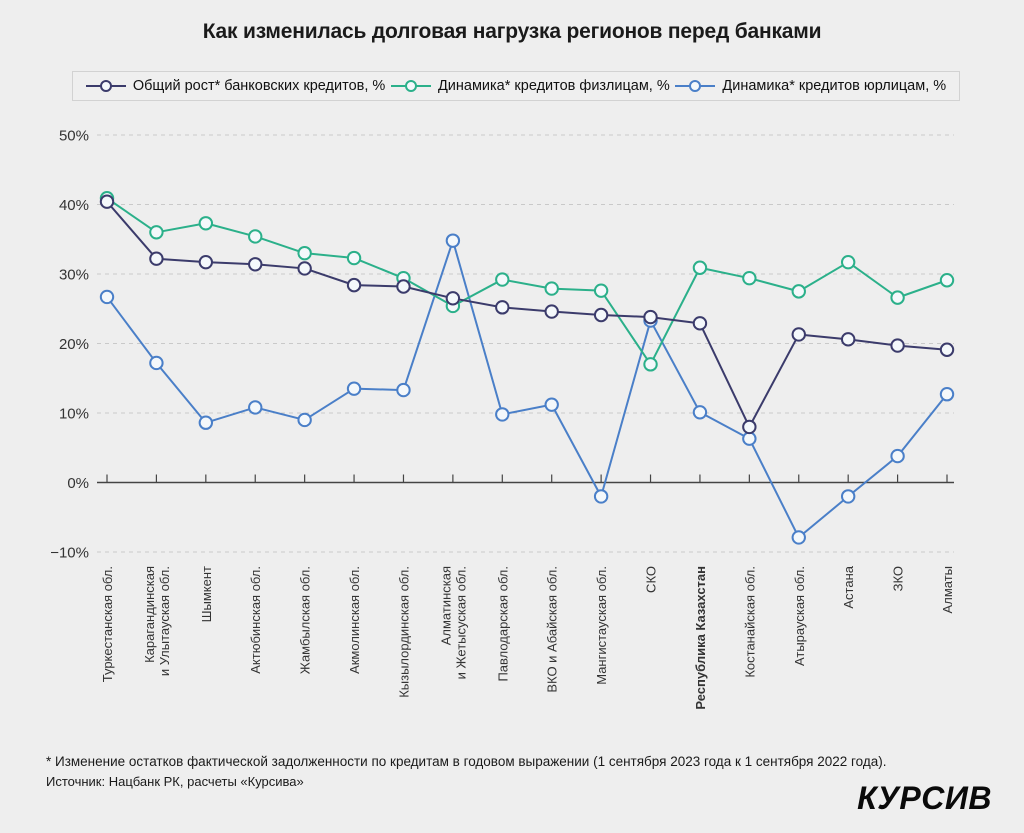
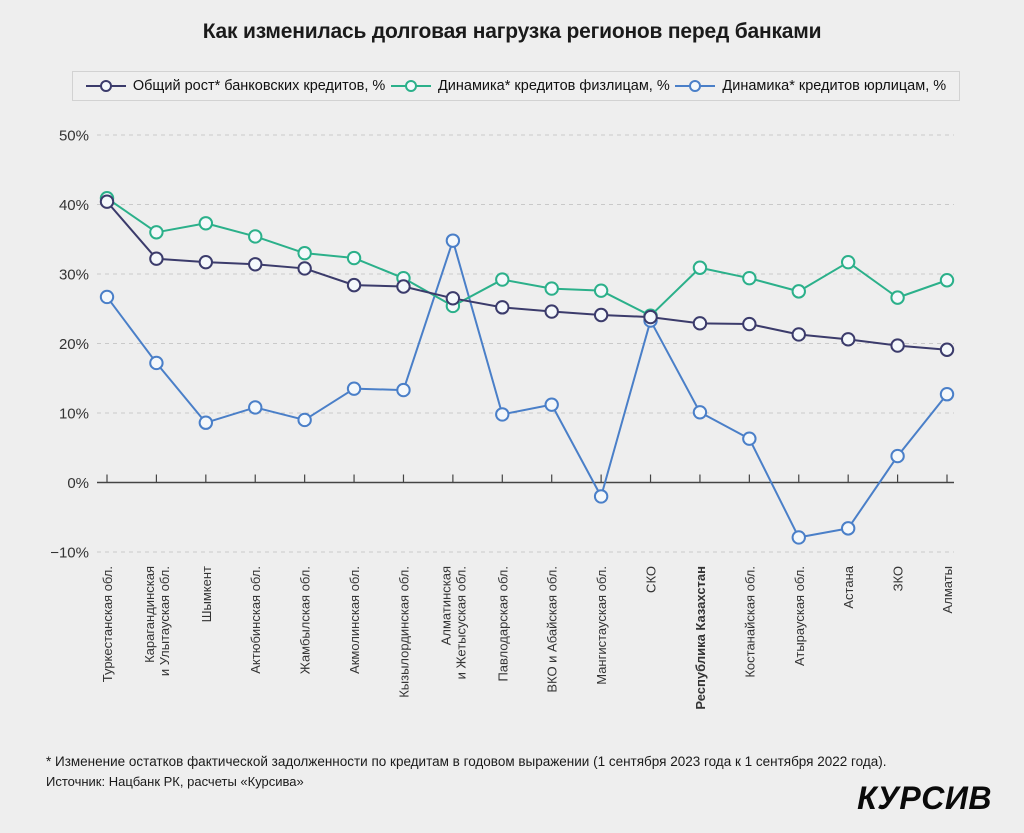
Динамика* кредитов физлицам, %/СКО: 17% -> 24%
Общий рост* банковских кредитов, %/Костанайская обл.: 8% -> 23%
Динамика* кредитов юрлицам, %/Астана: -2% -> -7%
